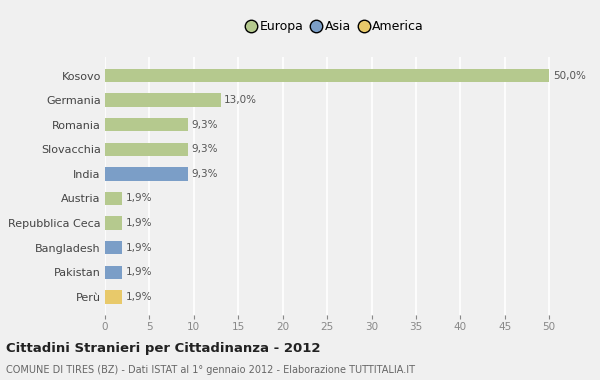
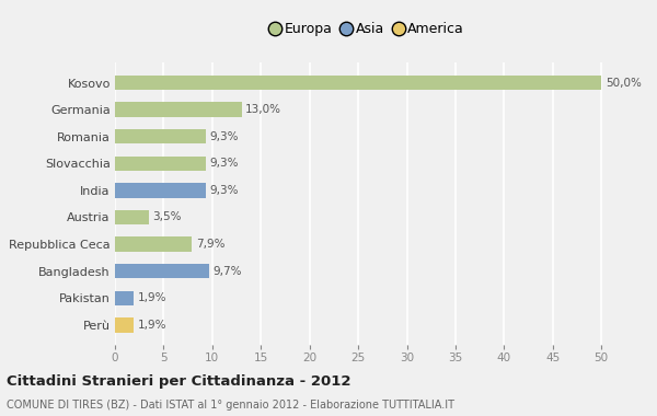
Austria: 1,9% -> 3,5%
Repubblica Ceca: 1,9% -> 7,9%
Bangladesh: 1,9% -> 9,7%
